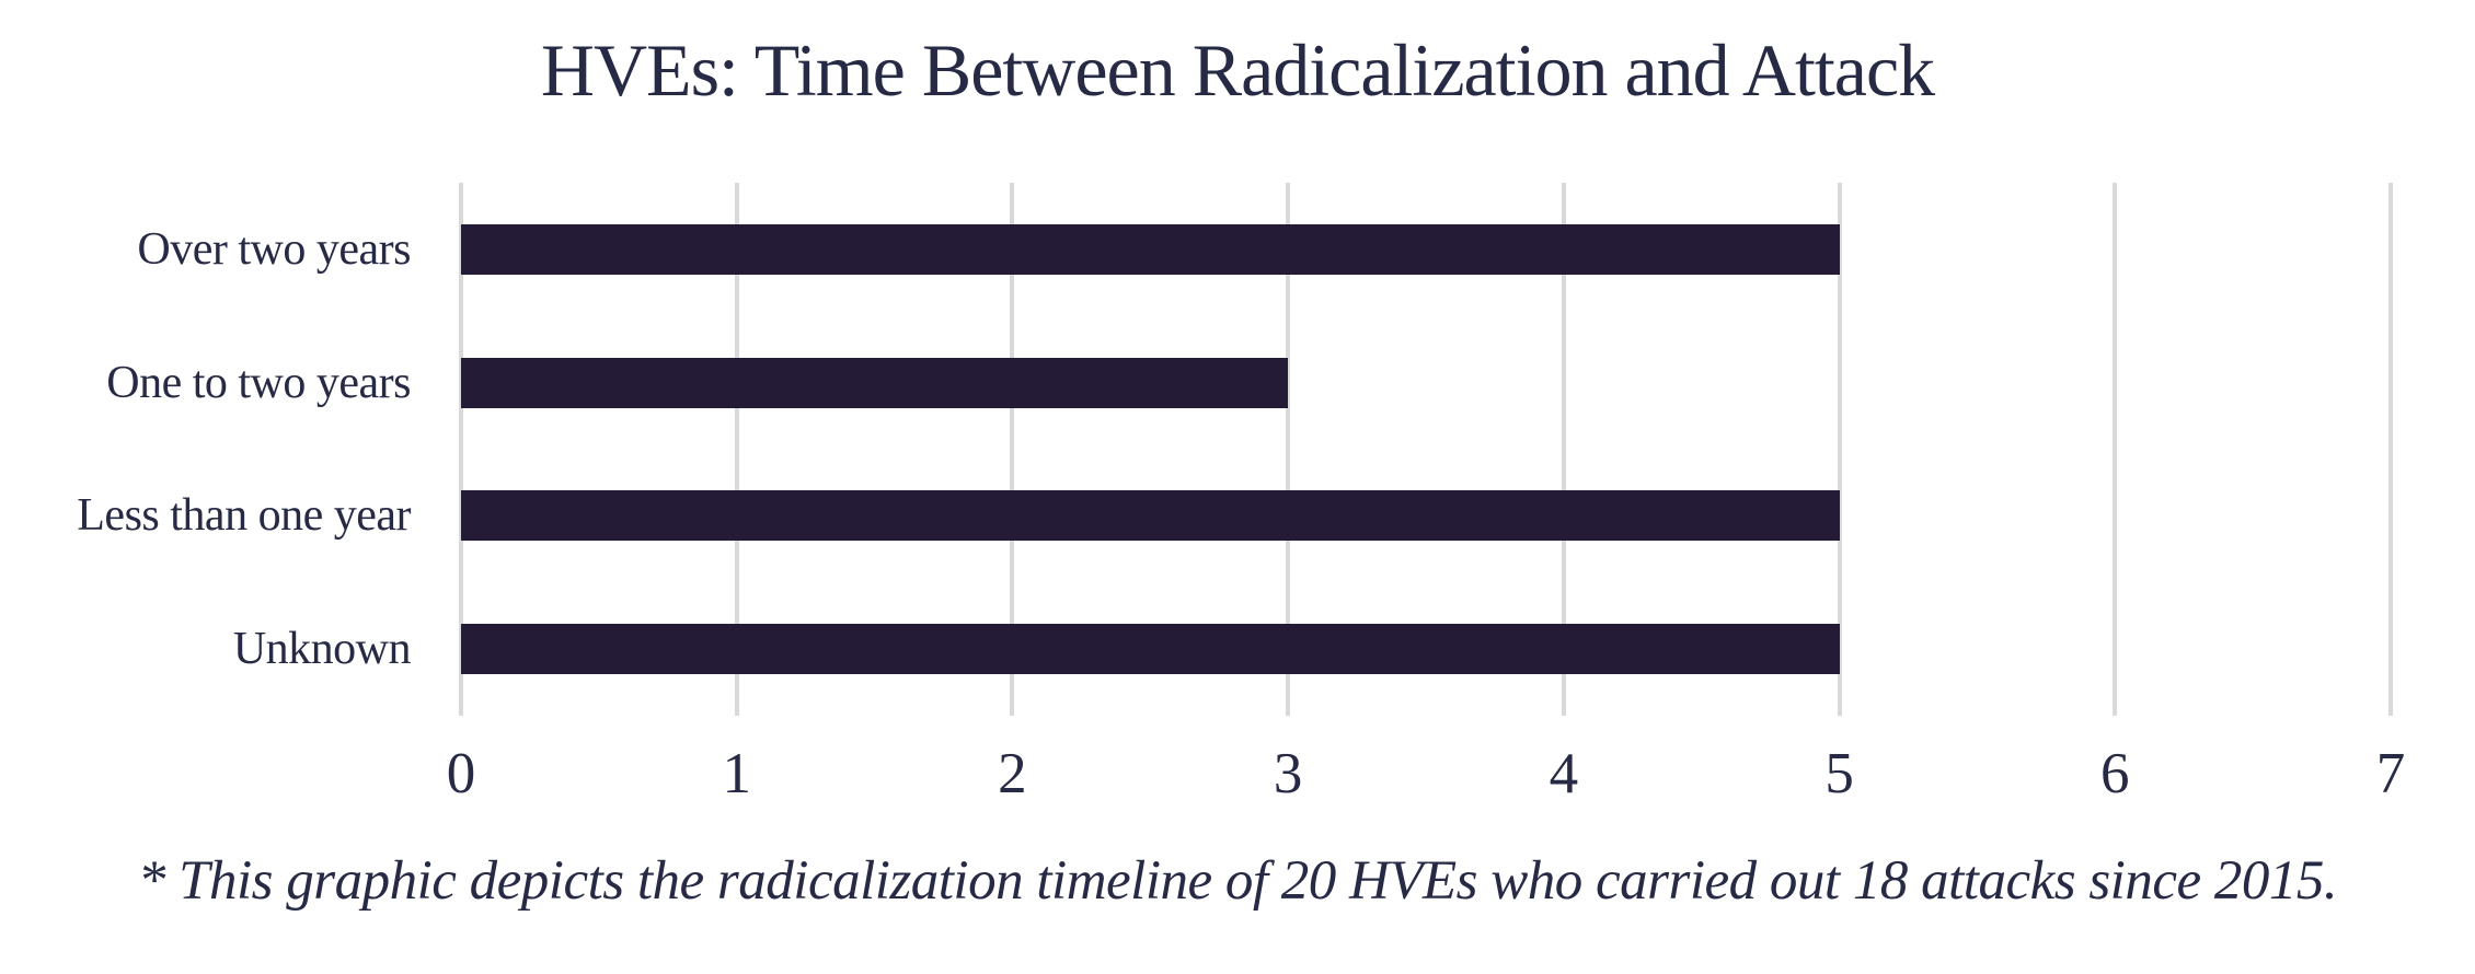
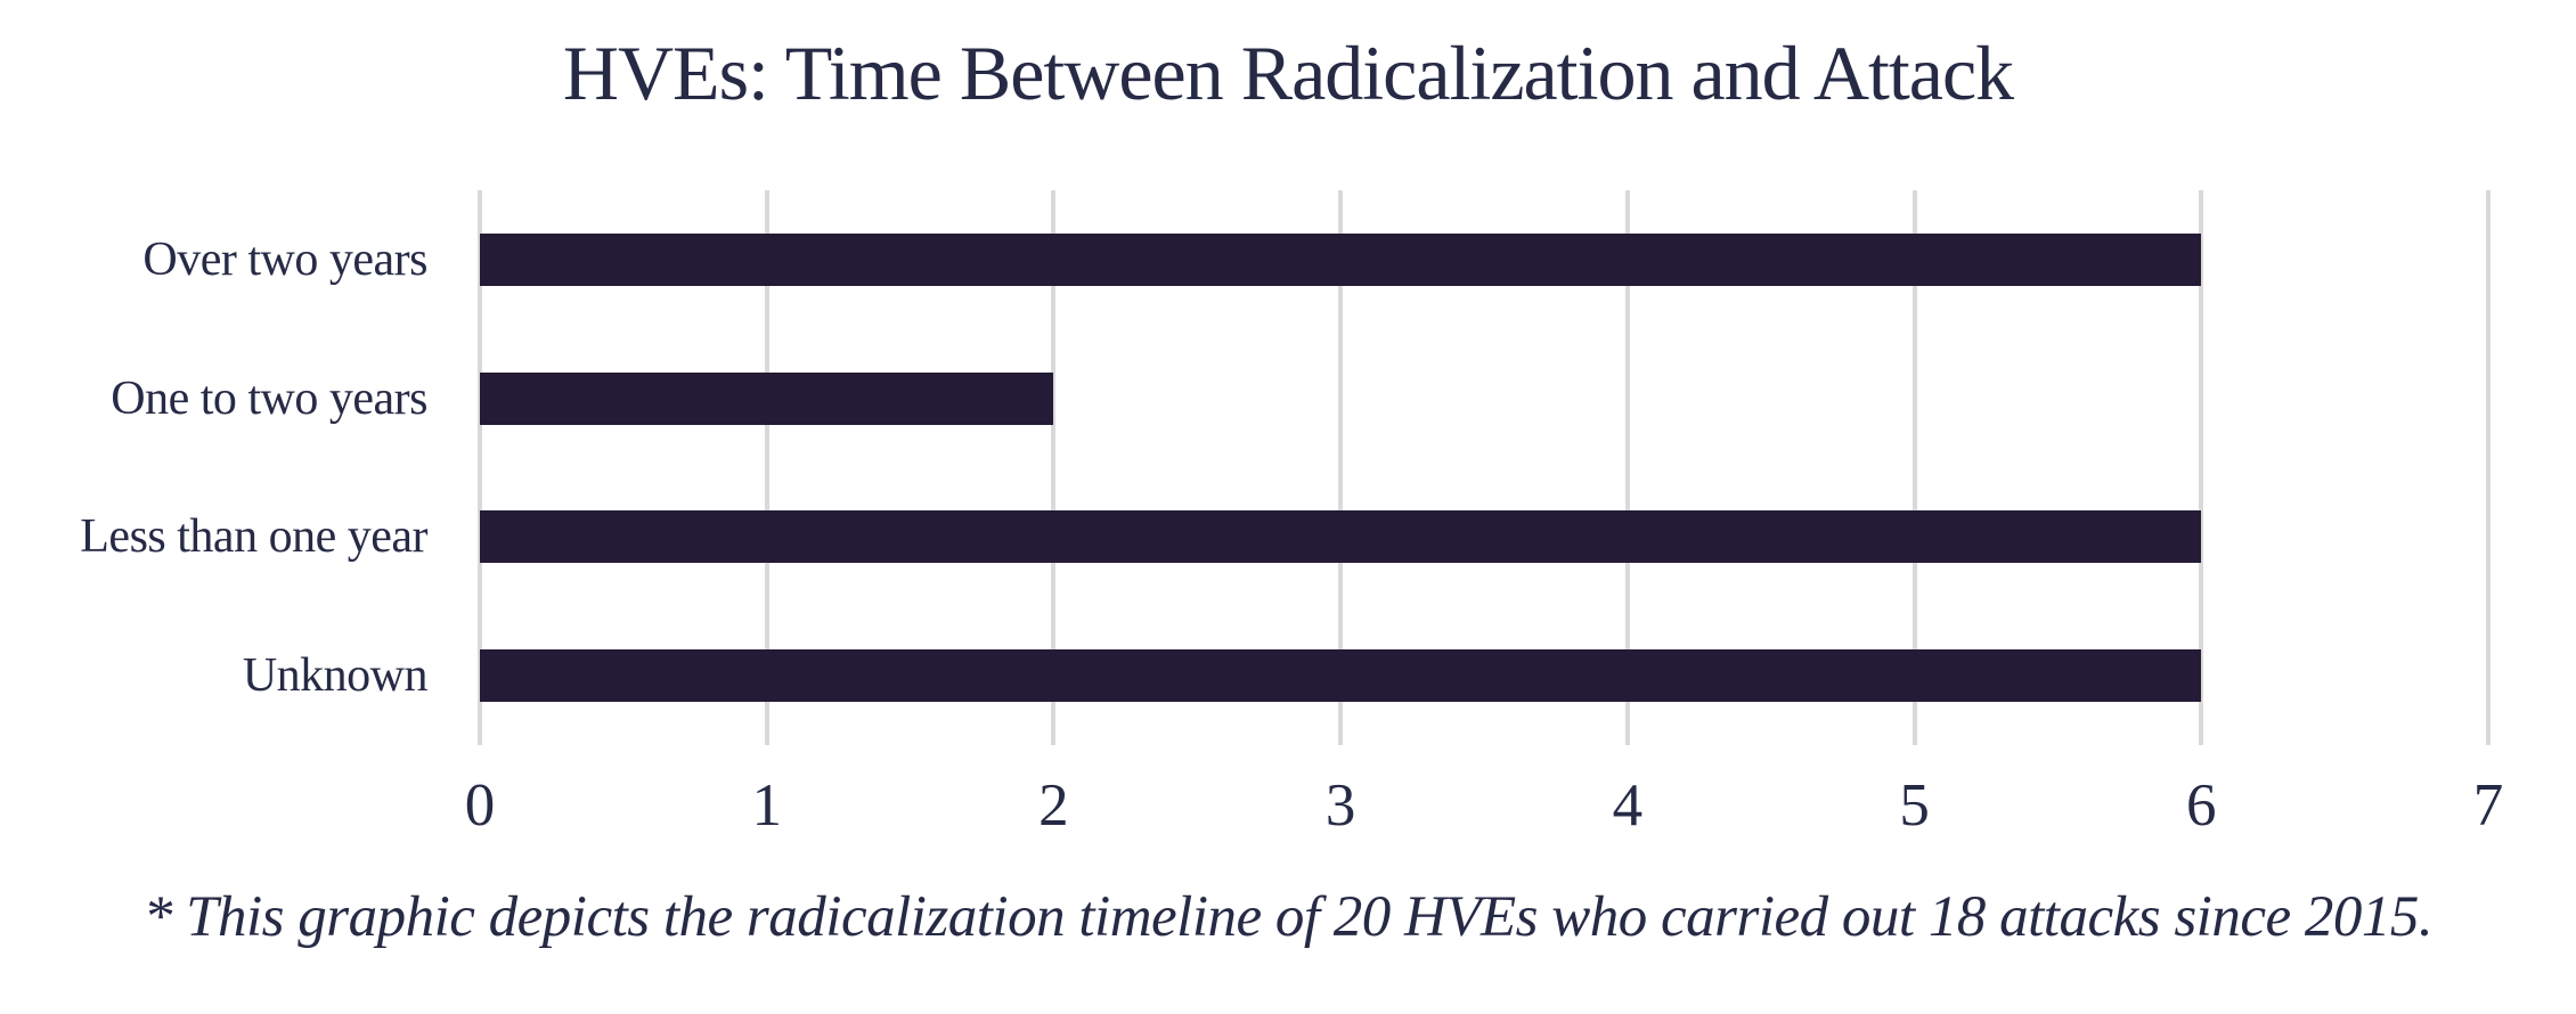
Over two years: 5 -> 6
One to two years: 3 -> 2
Less than one year: 5 -> 6
Unknown: 5 -> 6
